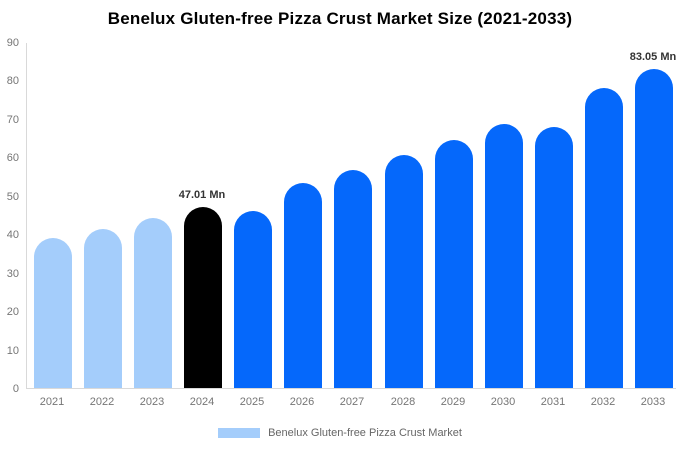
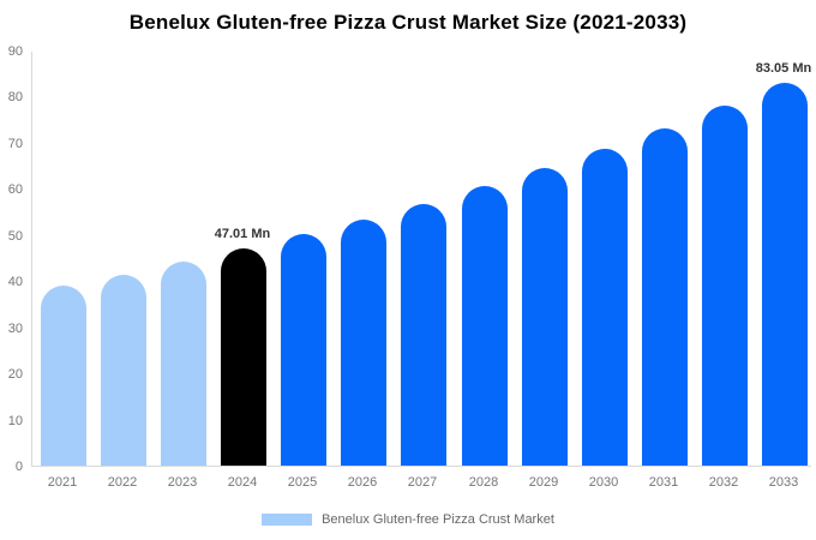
2025: 46 -> 50
2031: 68 -> 73
